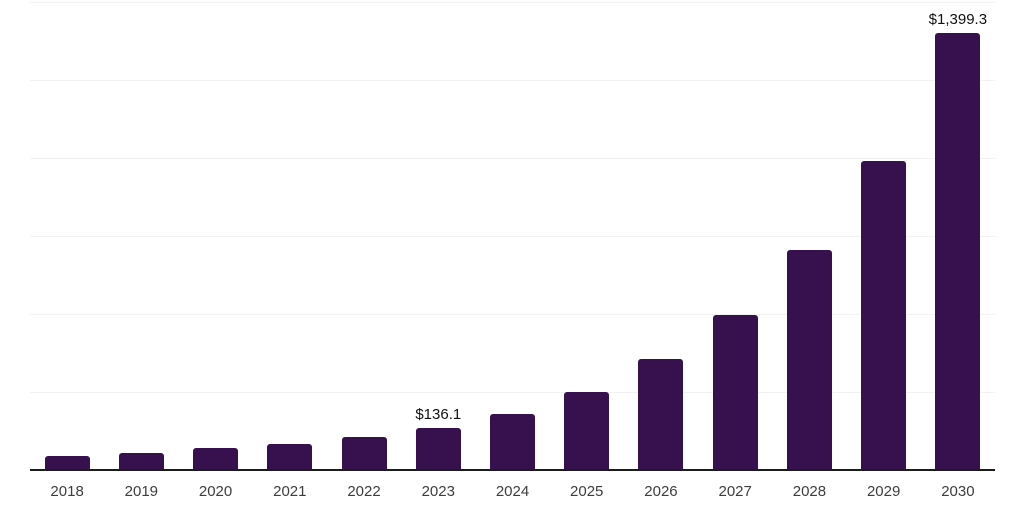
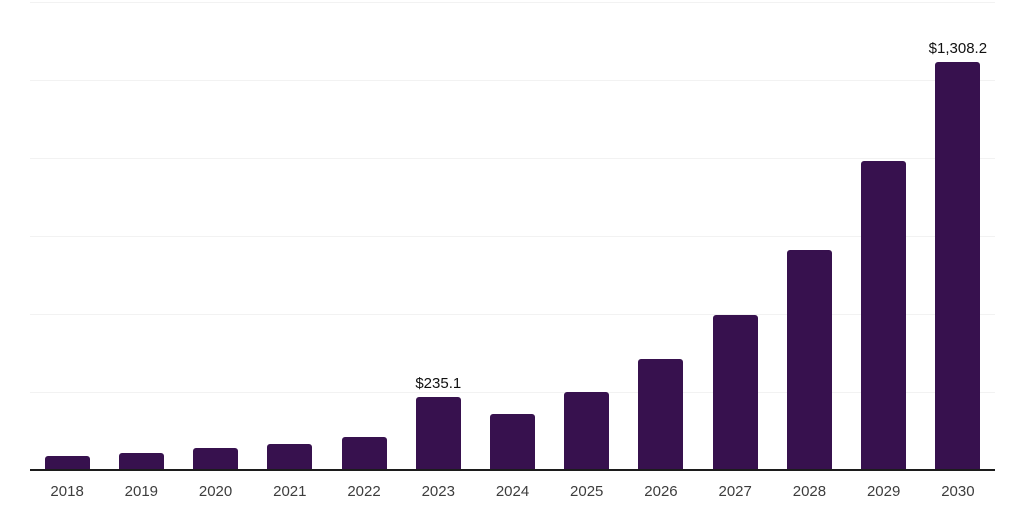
2023: $136.1 -> $235.1
2030: $1,399.3 -> $1,308.2
